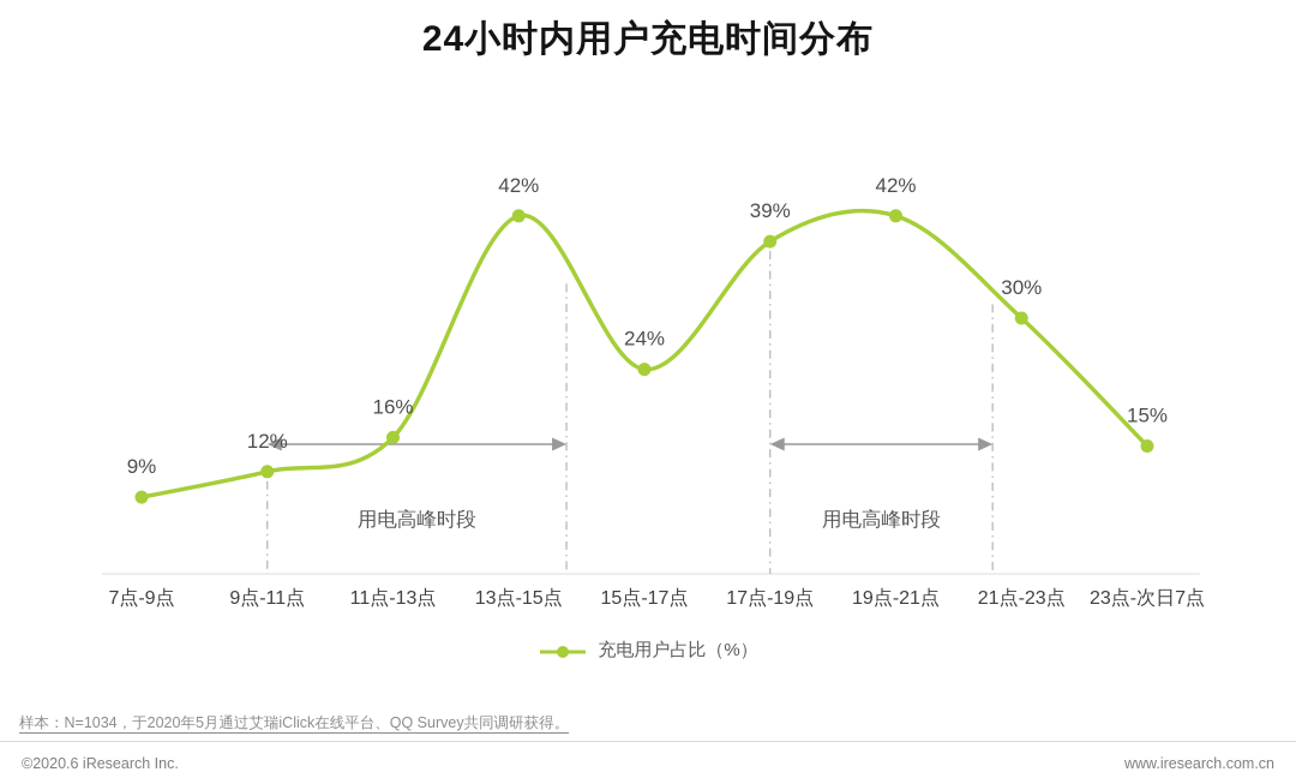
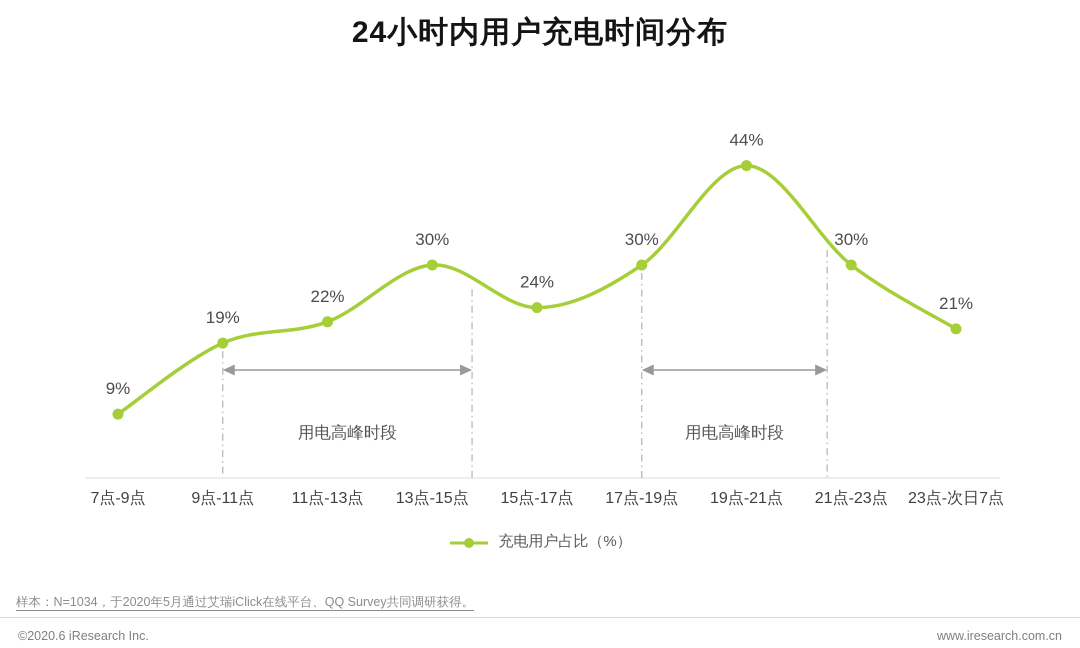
9点-11点: 12% -> 19%
11点-13点: 16% -> 22%
13点-15点: 42% -> 30%
17点-19点: 39% -> 30%
19点-21点: 42% -> 44%
23点-次日7点: 15% -> 21%
